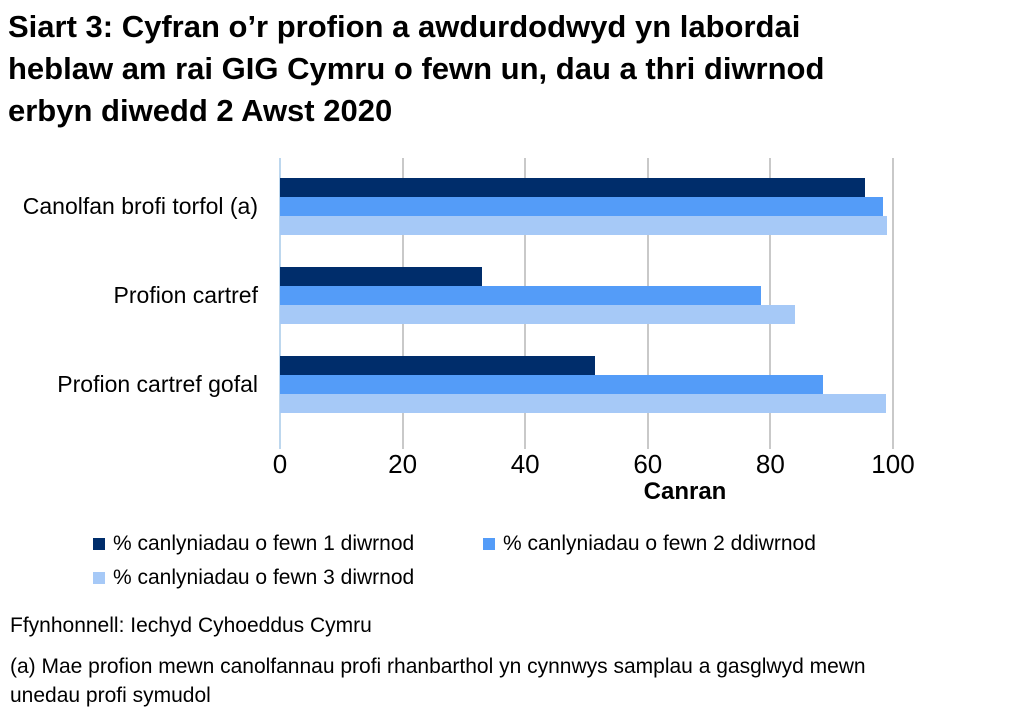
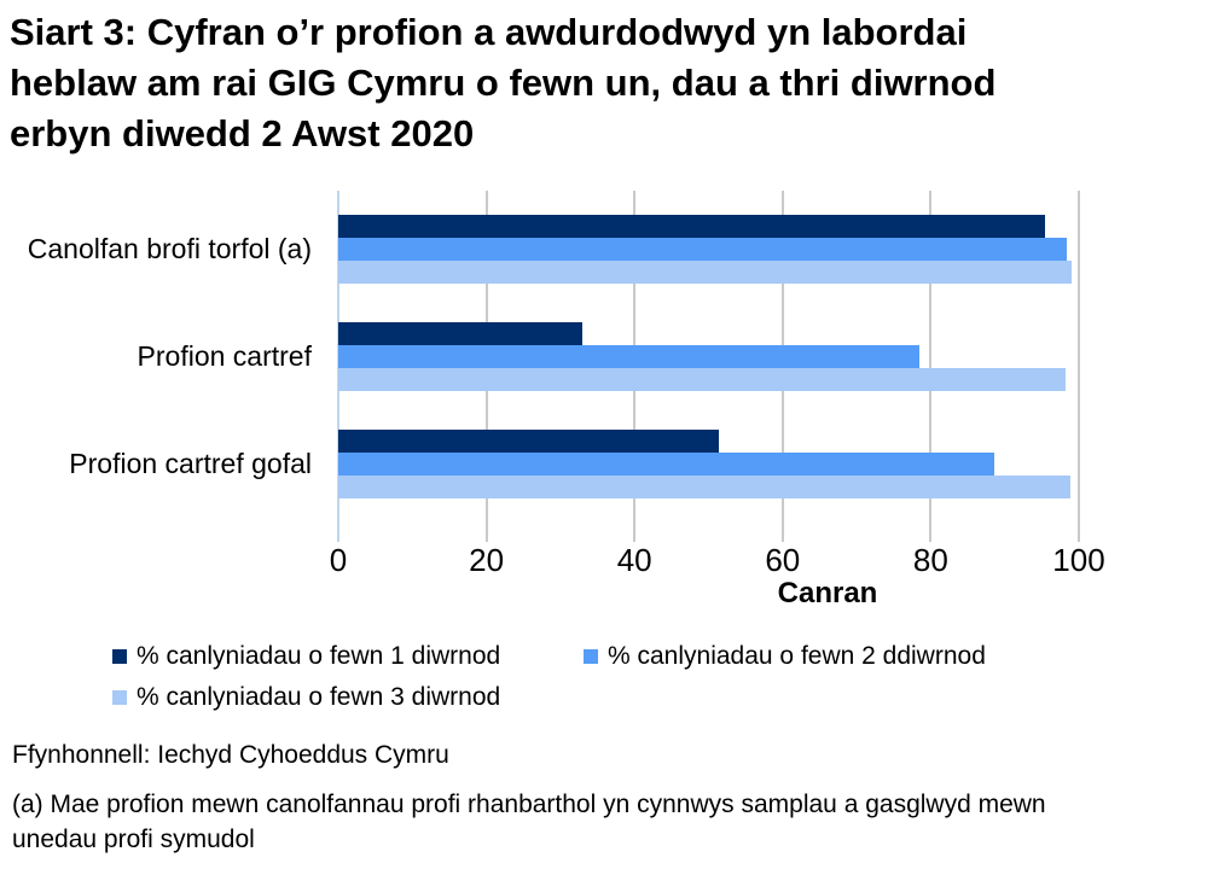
% canlyniadau o fewn 3 diwrnod/Profion cartref: 84 -> 98
